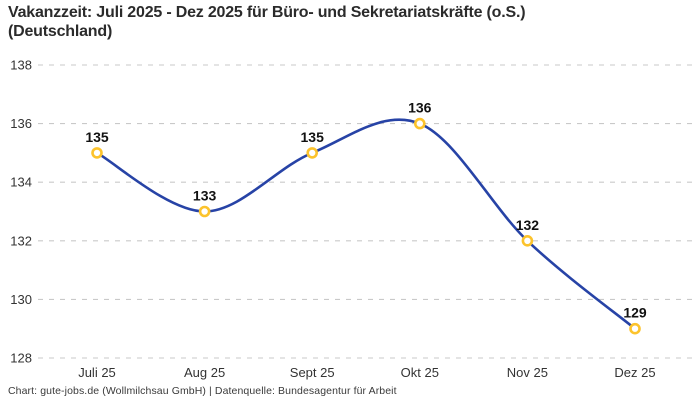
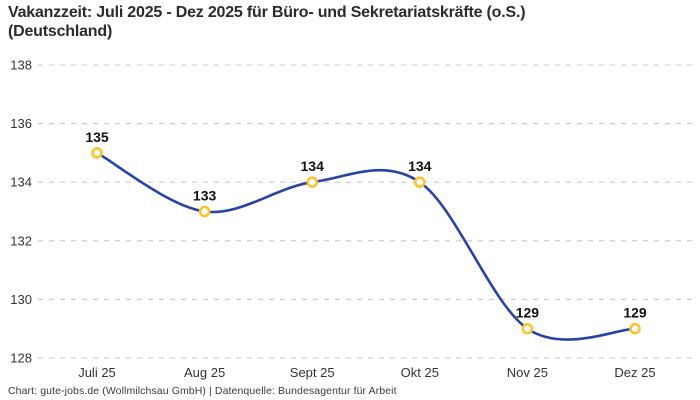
Sept 25: 135 -> 134
Okt 25: 136 -> 134
Nov 25: 132 -> 129
